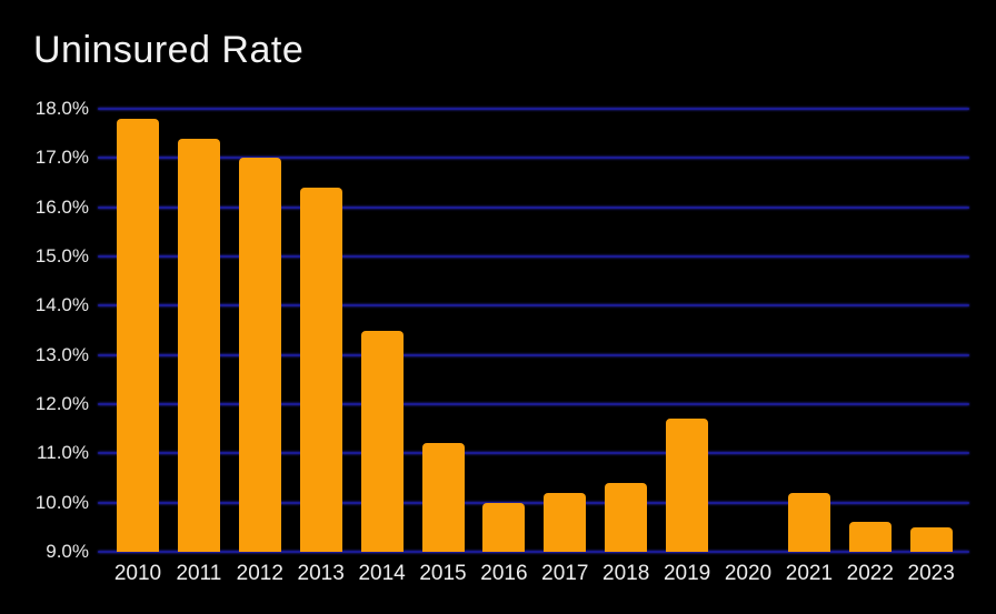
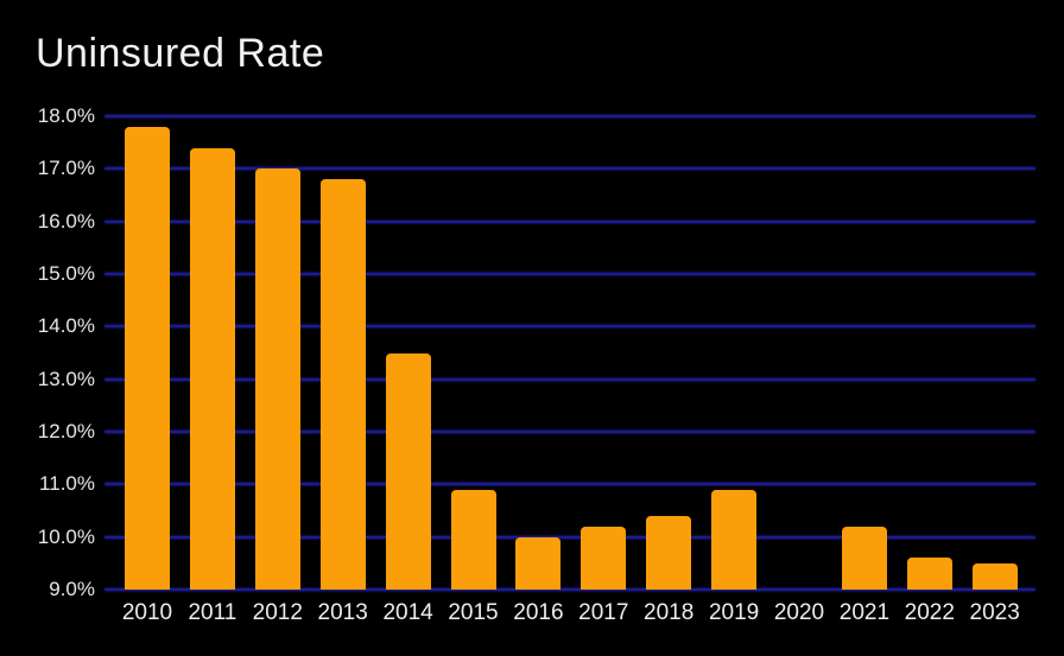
2013: 16.4% -> 16.8%
2015: 11.2% -> 10.9%
2019: 11.7% -> 10.9%
